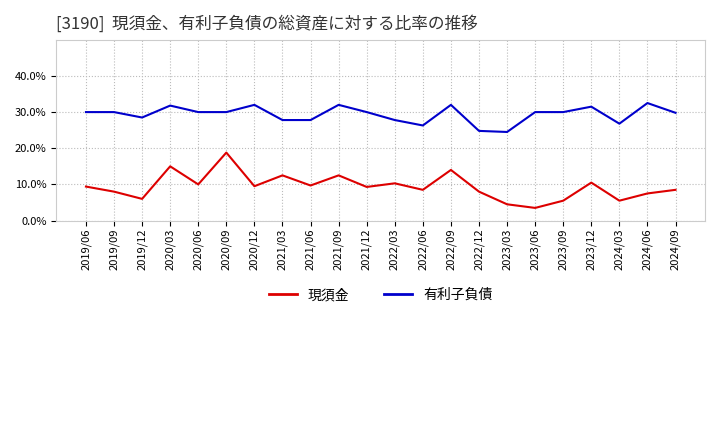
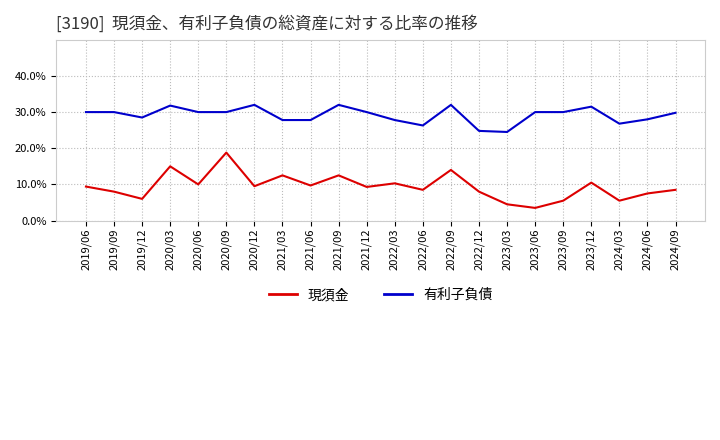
有利子負債/2024/06: 32.5% -> 28.0%
